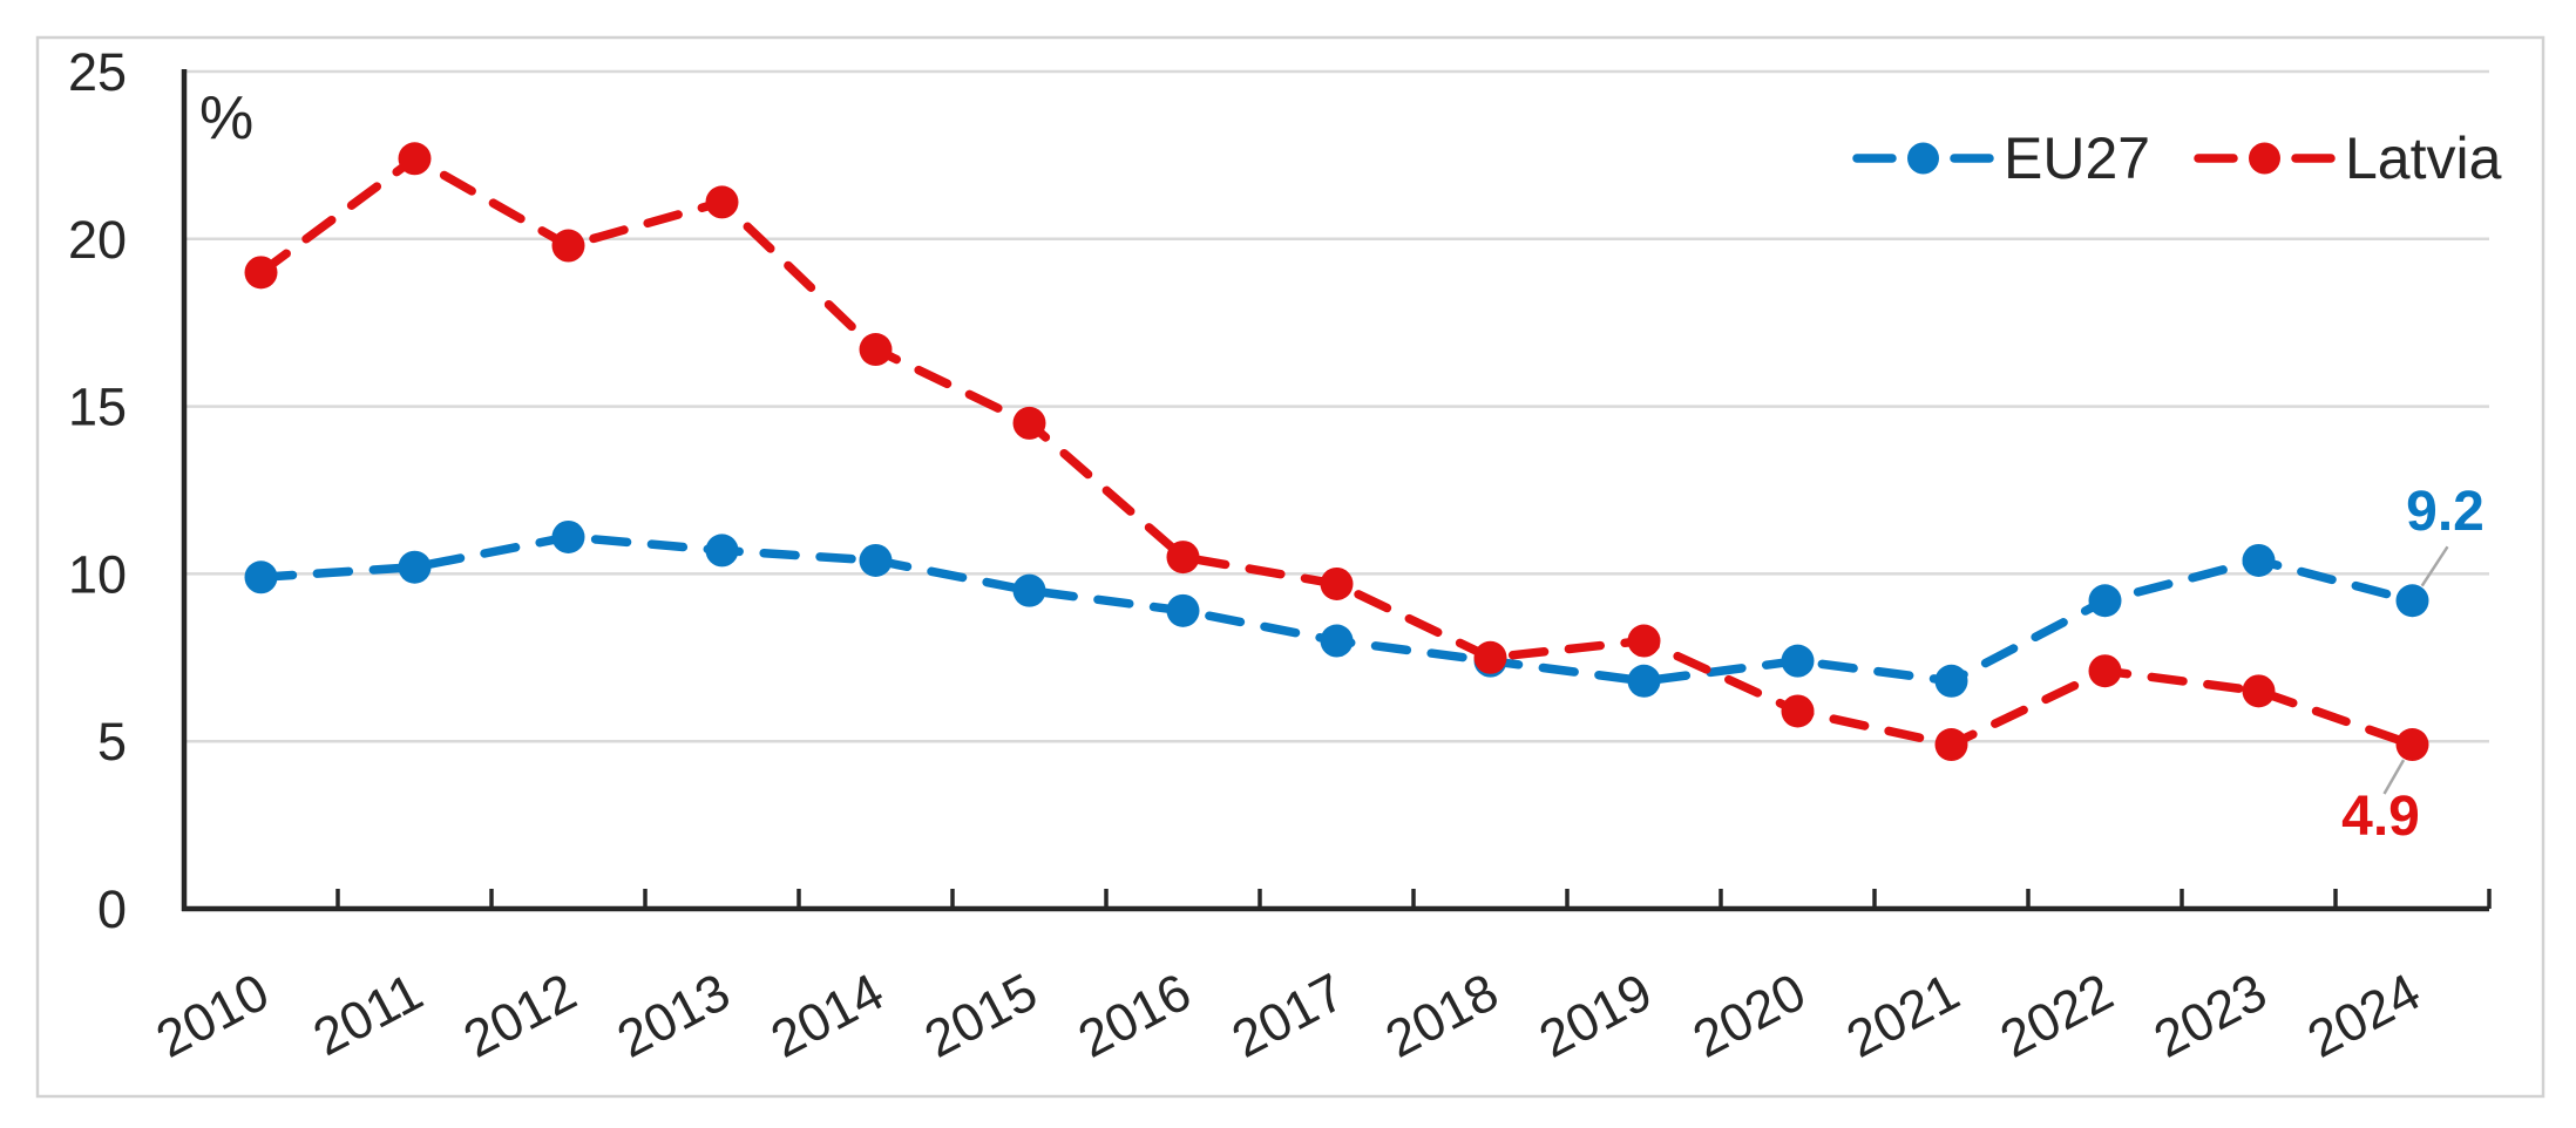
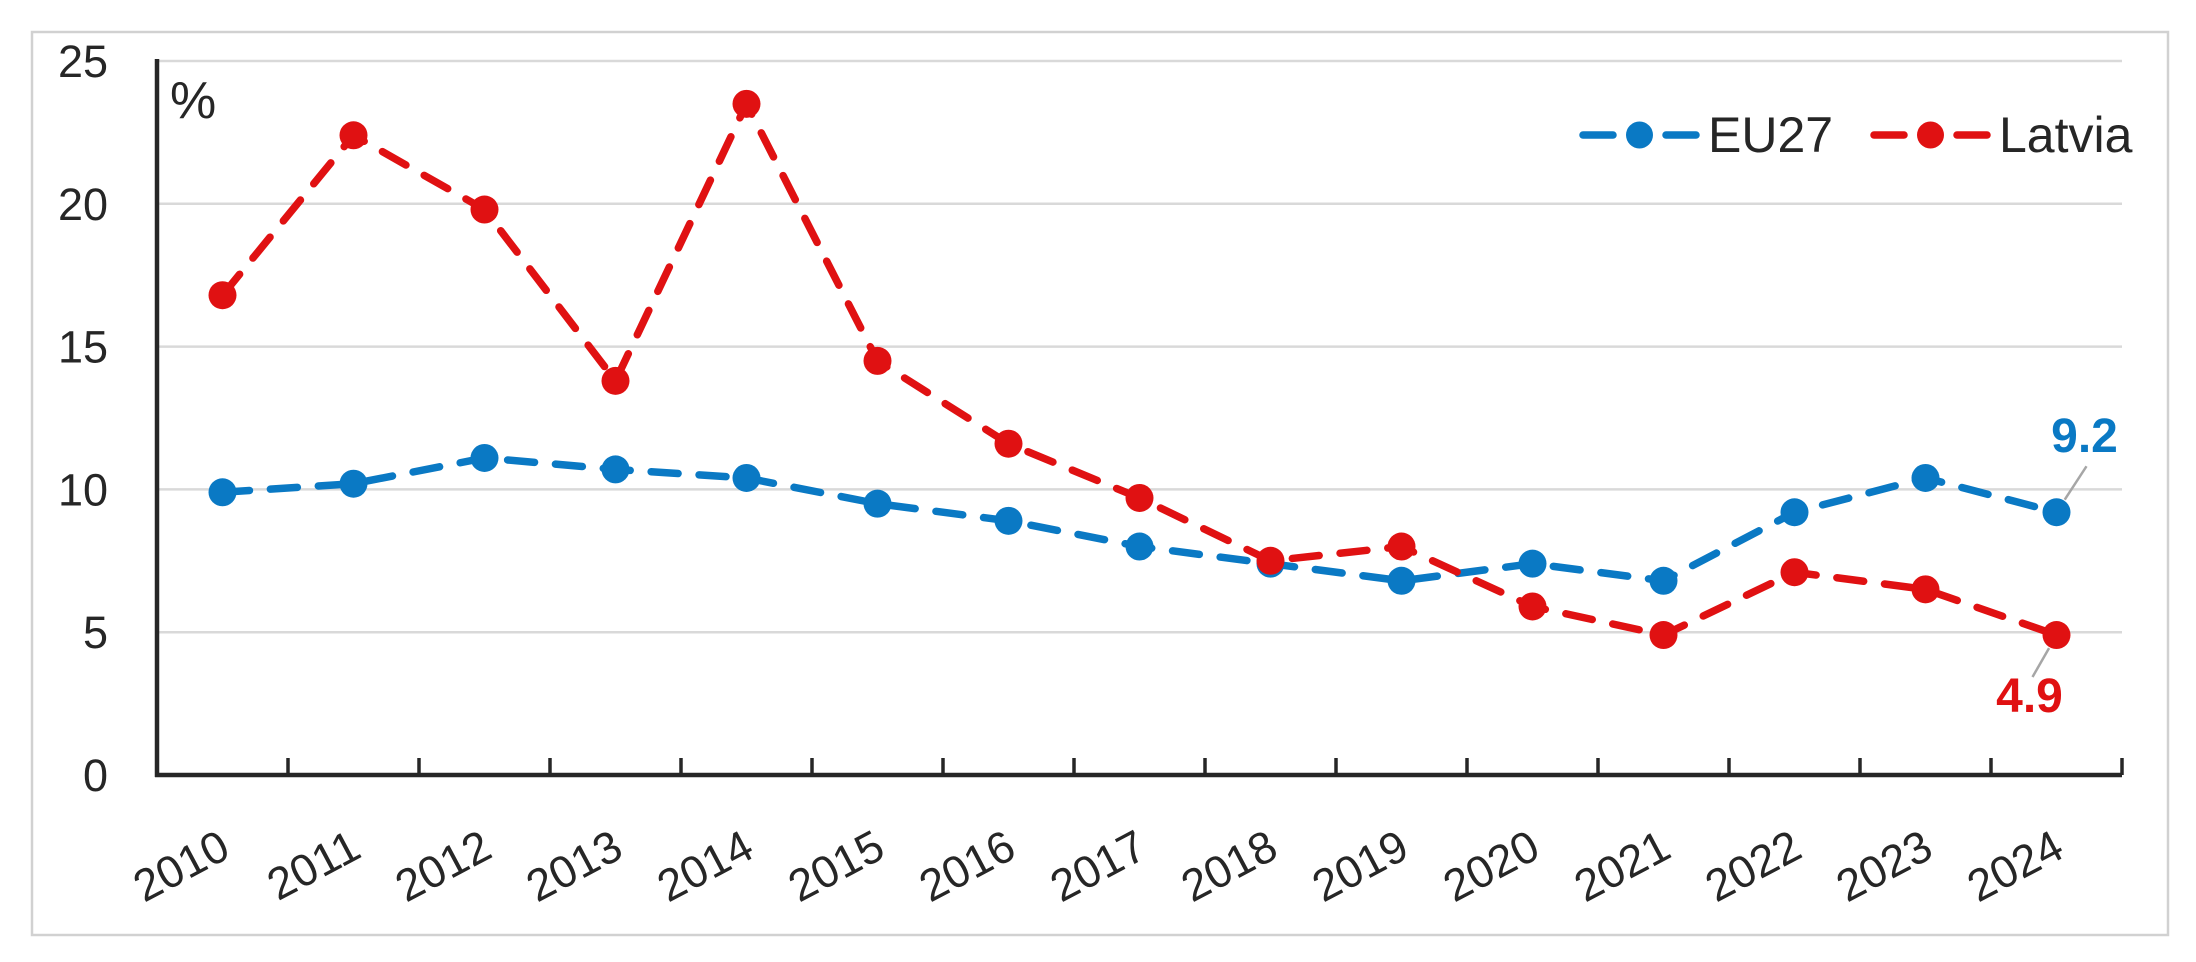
Latvia/2010: 19.0 -> 16.8
Latvia/2013: 21.1 -> 13.8
Latvia/2014: 16.7 -> 23.5
Latvia/2016: 10.5 -> 11.6
